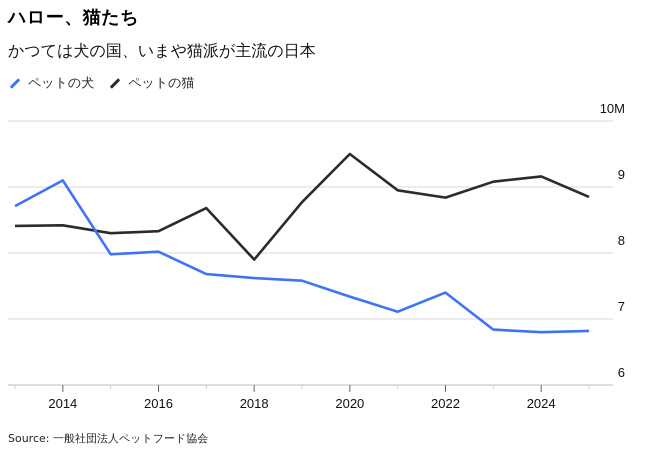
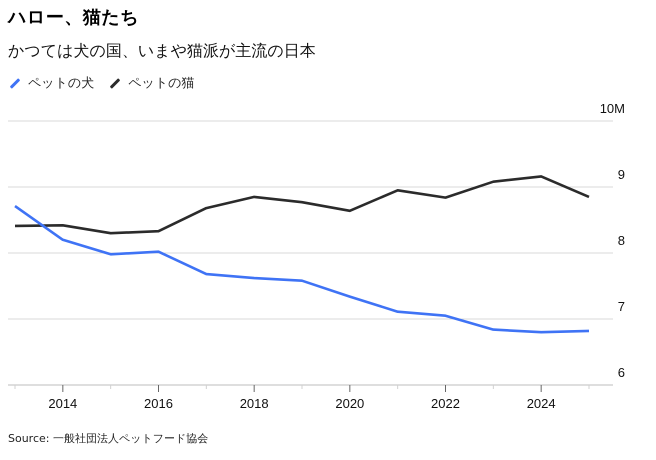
ペットの犬/2014: 9.1M -> 8.2M
ペットの猫/2018: 7.9M -> 8.8M
ペットの猫/2020: 9.5M -> 8.6M
ペットの犬/2022: 7.4M -> 7.0M
